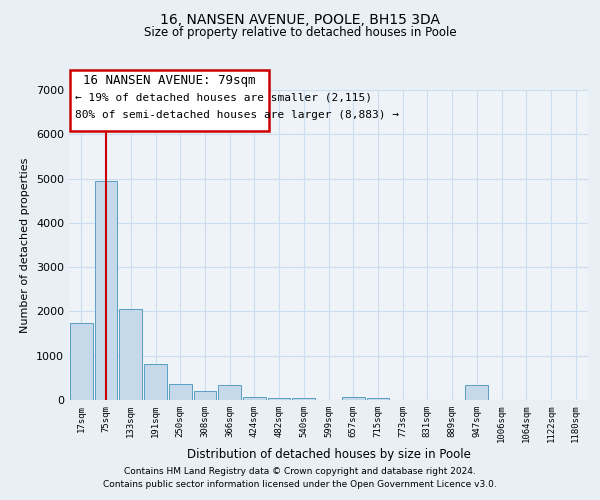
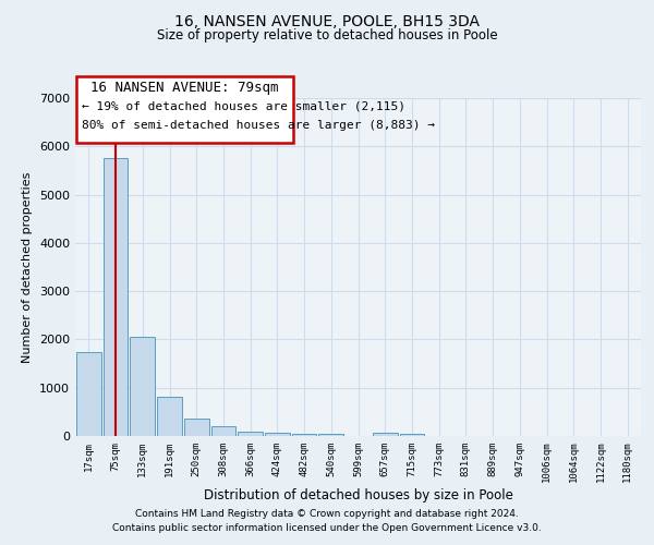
75sqm: 4950 -> 5750
366sqm: 350 -> 100
947sqm: 350 -> 0
